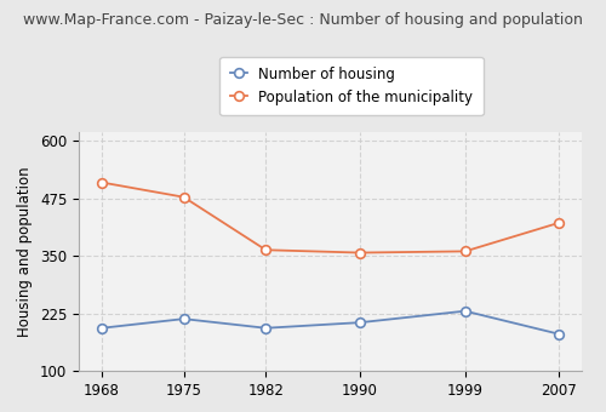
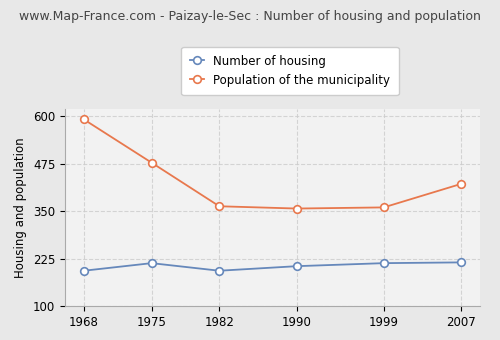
Population of the municipality/1968: 510 -> 592
Number of housing/1999: 230 -> 213
Number of housing/2007: 180 -> 215
